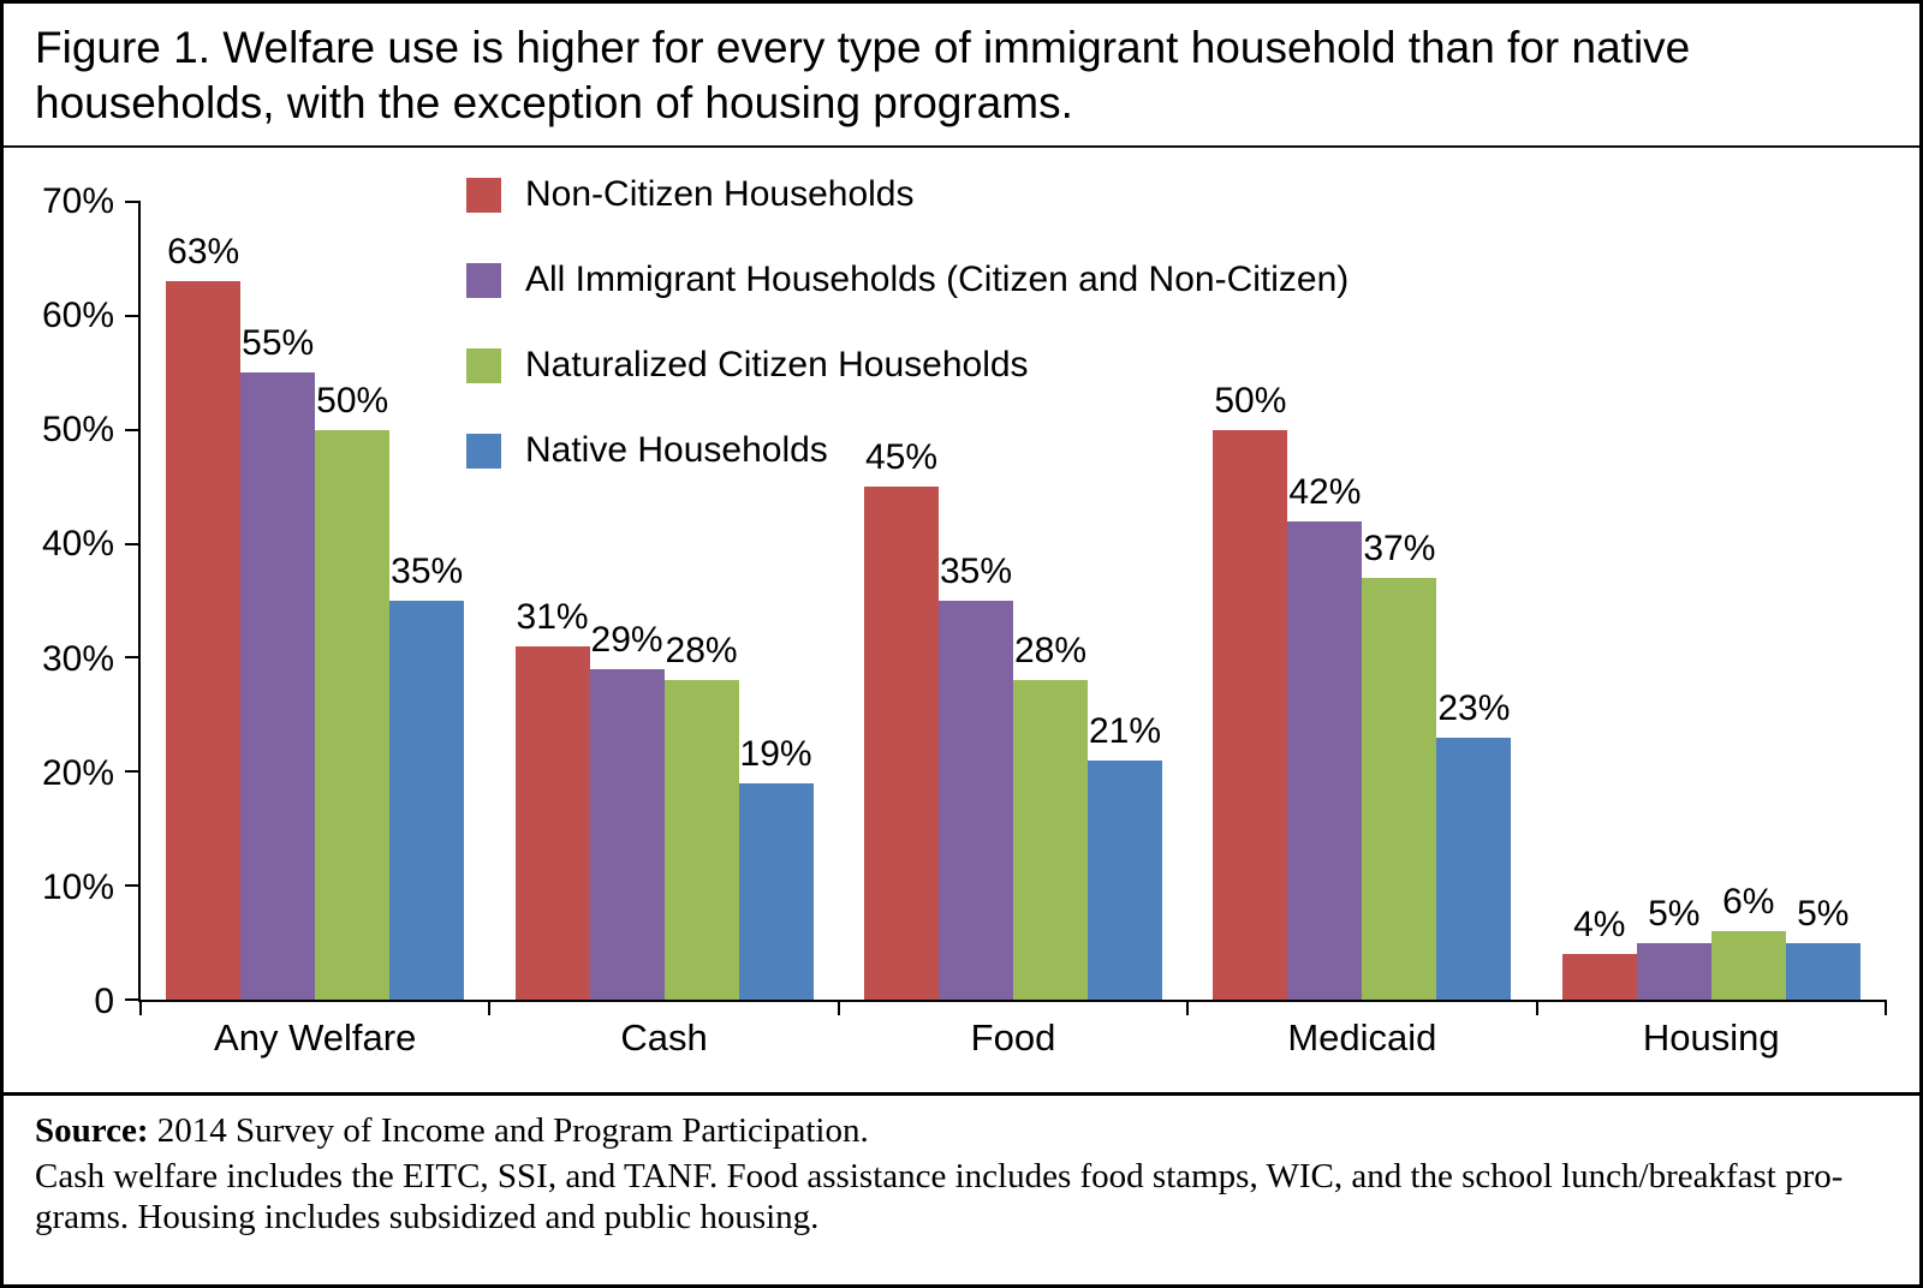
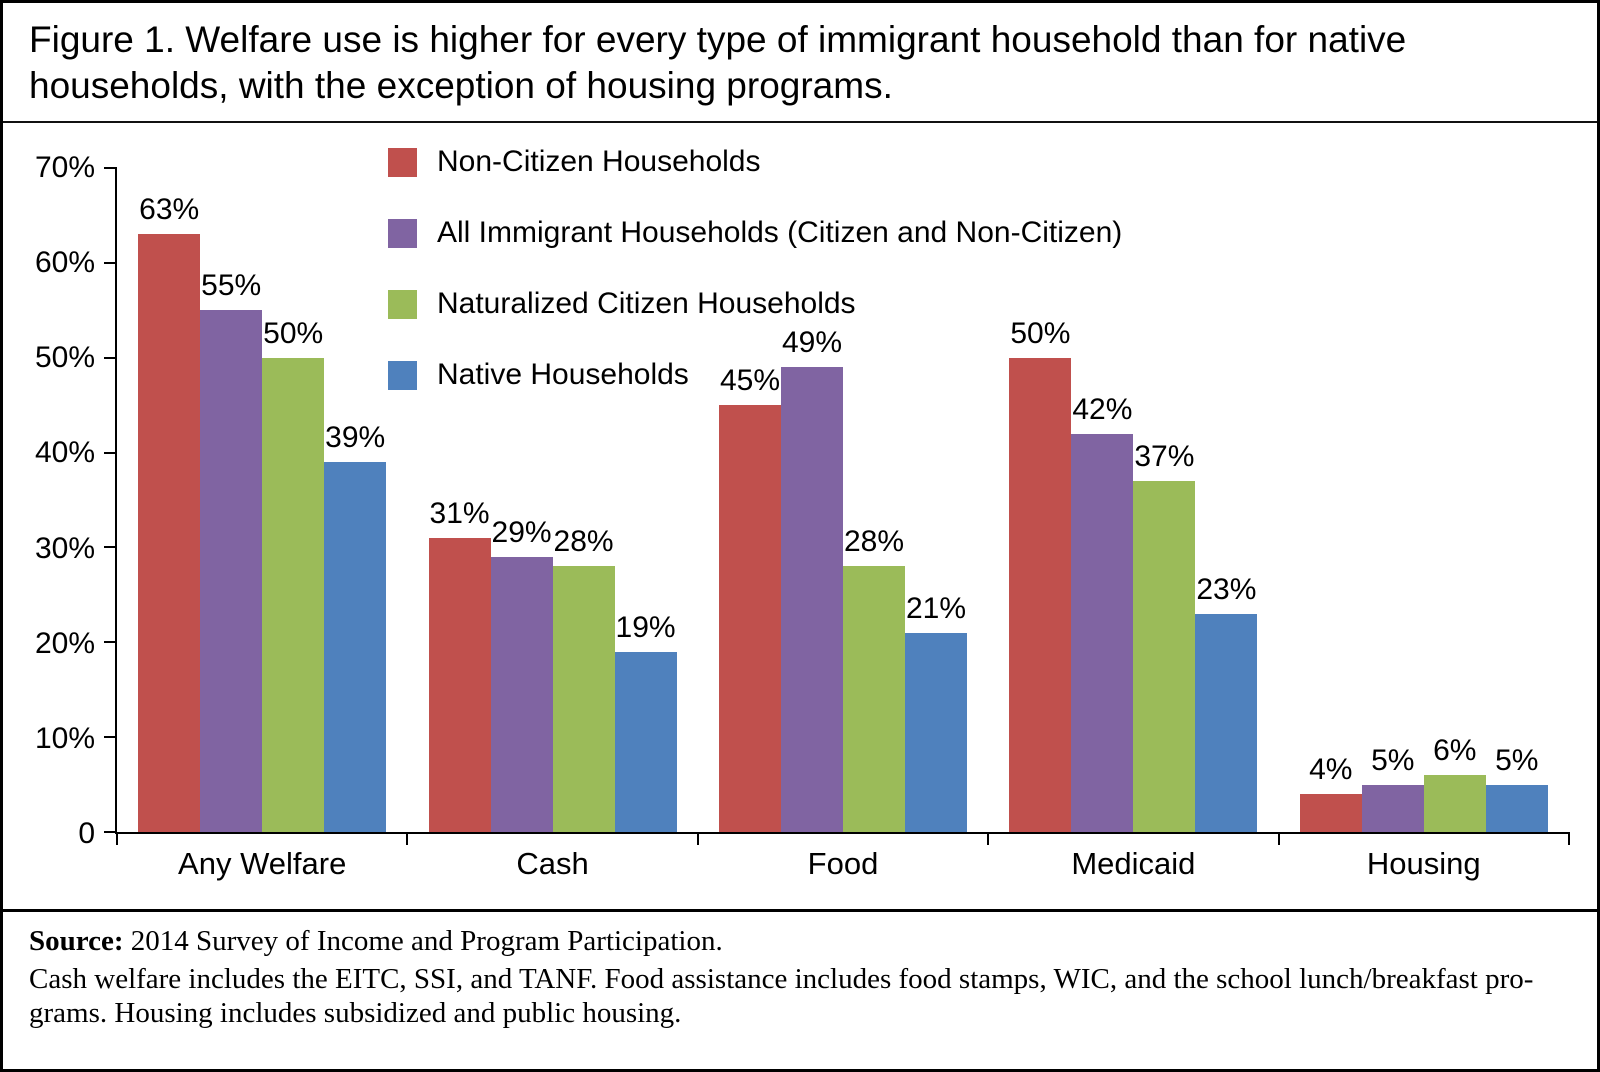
Native Households/Any Welfare: 35% -> 39%
All Immigrant Households (Citizen and Non-Citizen)/Food: 35% -> 49%
